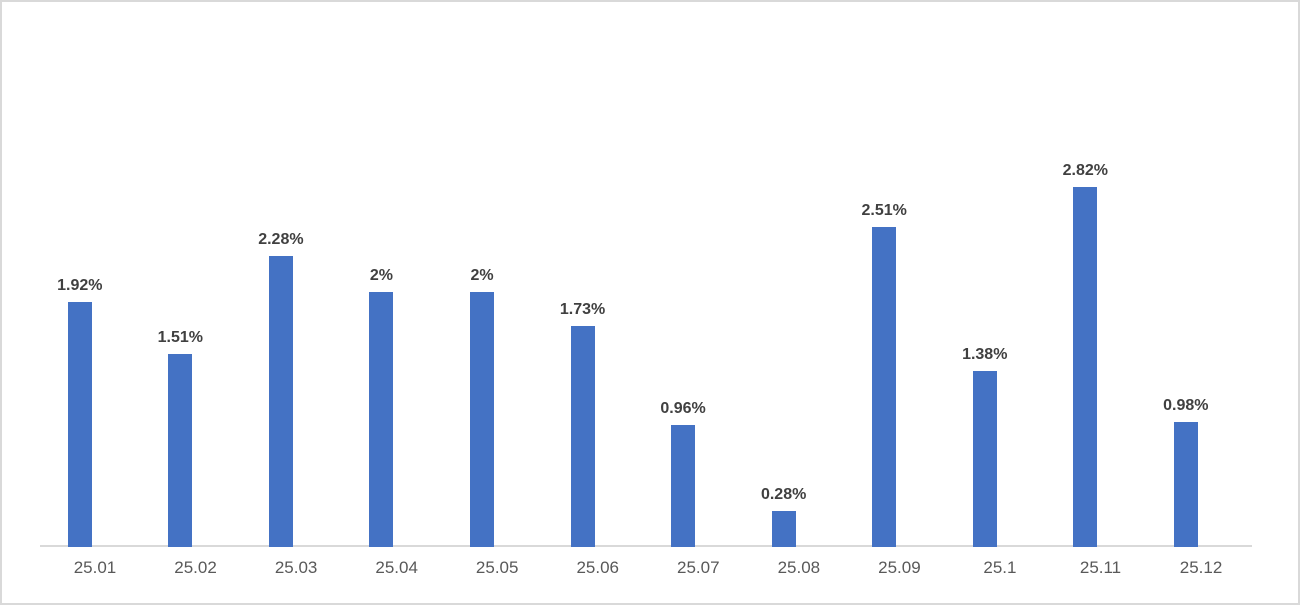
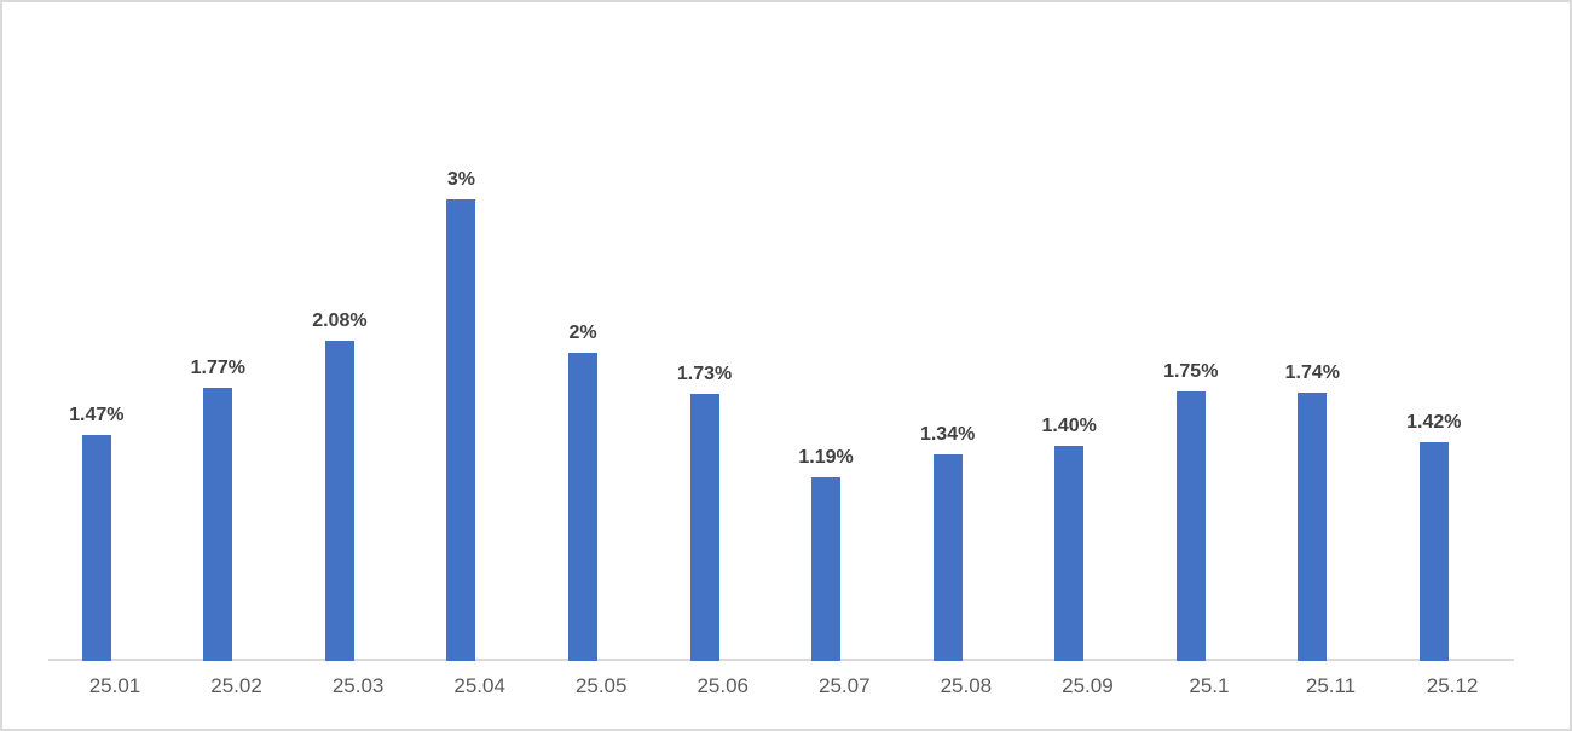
25.01: 1.92% -> 1.47%
25.02: 1.51% -> 1.77%
25.03: 2.28% -> 2.08%
25.04: 2% -> 3%
25.07: 0.96% -> 1.19%
25.08: 0.28% -> 1.34%
25.09: 2.51% -> 1.40%
25.1: 1.38% -> 1.75%
25.11: 2.82% -> 1.74%
25.12: 0.98% -> 1.42%
